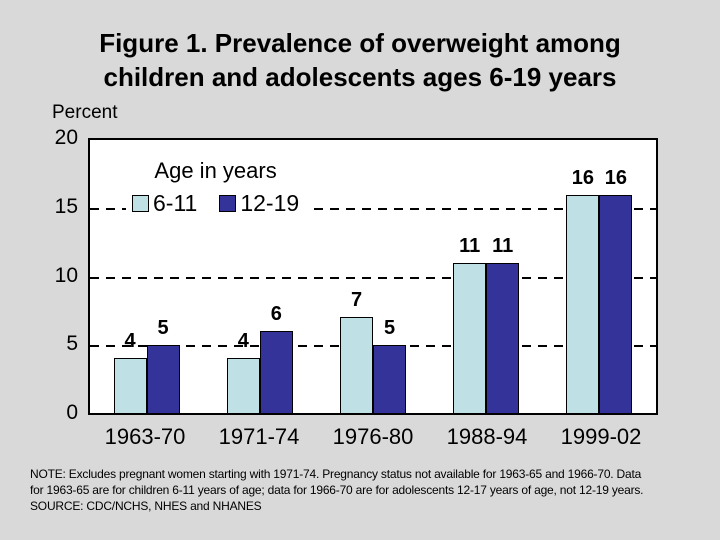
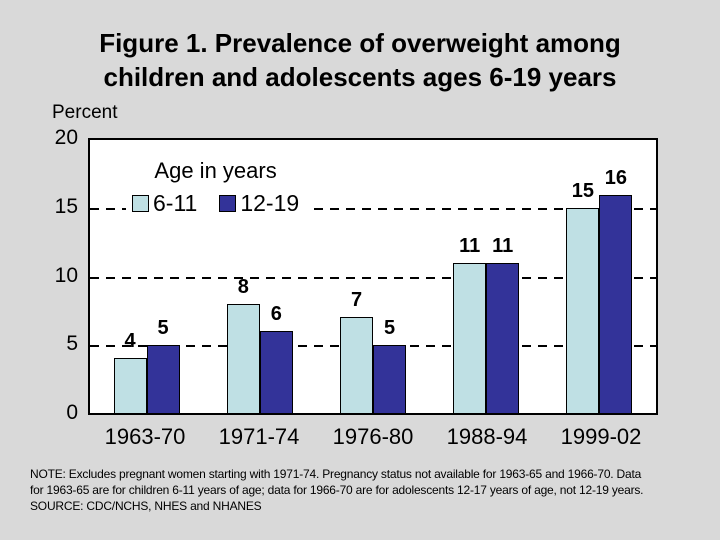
6-11/1971-74: 4 -> 8
6-11/1999-02: 16 -> 15
